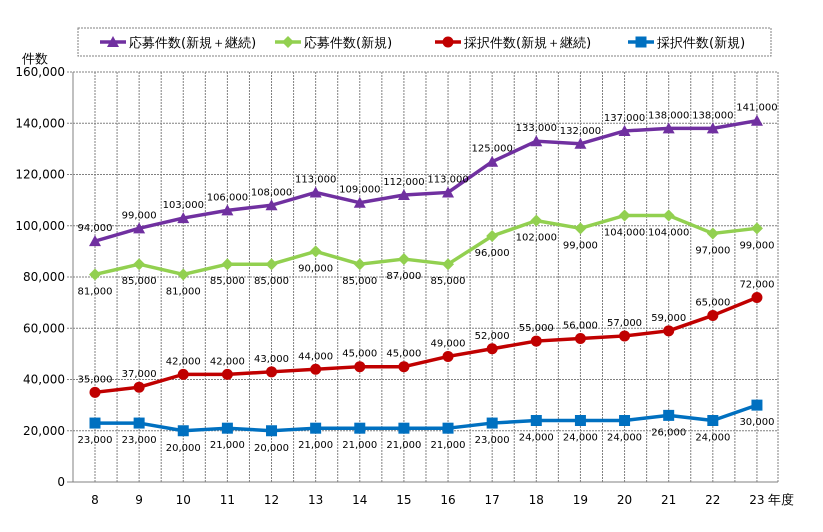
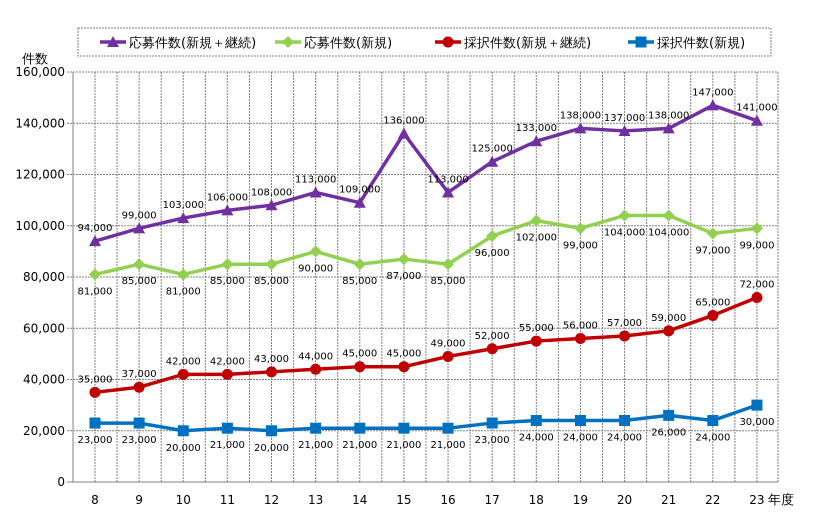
応募件数(新規＋継続)/15: 112,000 -> 136,000
応募件数(新規＋継続)/19: 132,000 -> 138,000
応募件数(新規＋継続)/22: 138,000 -> 147,000
